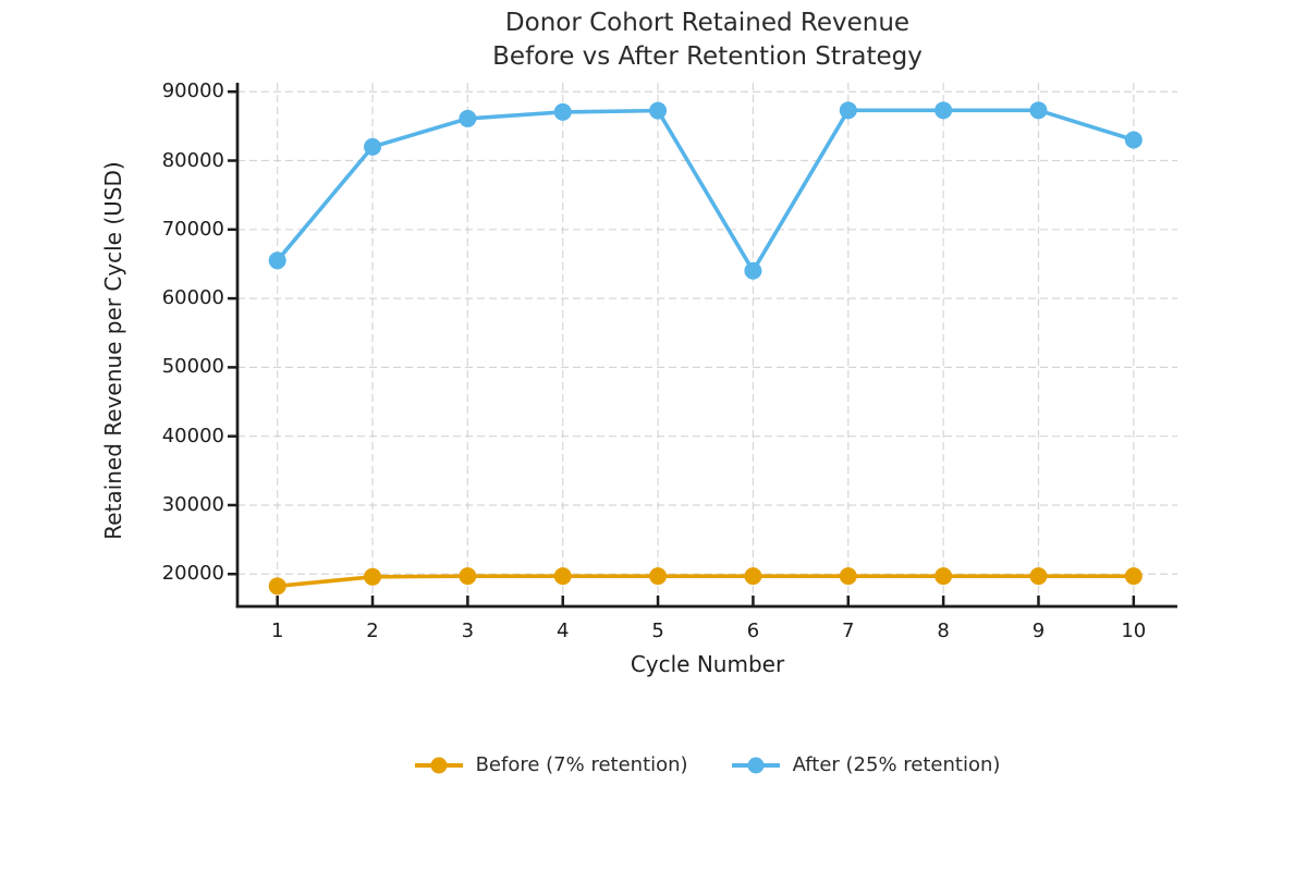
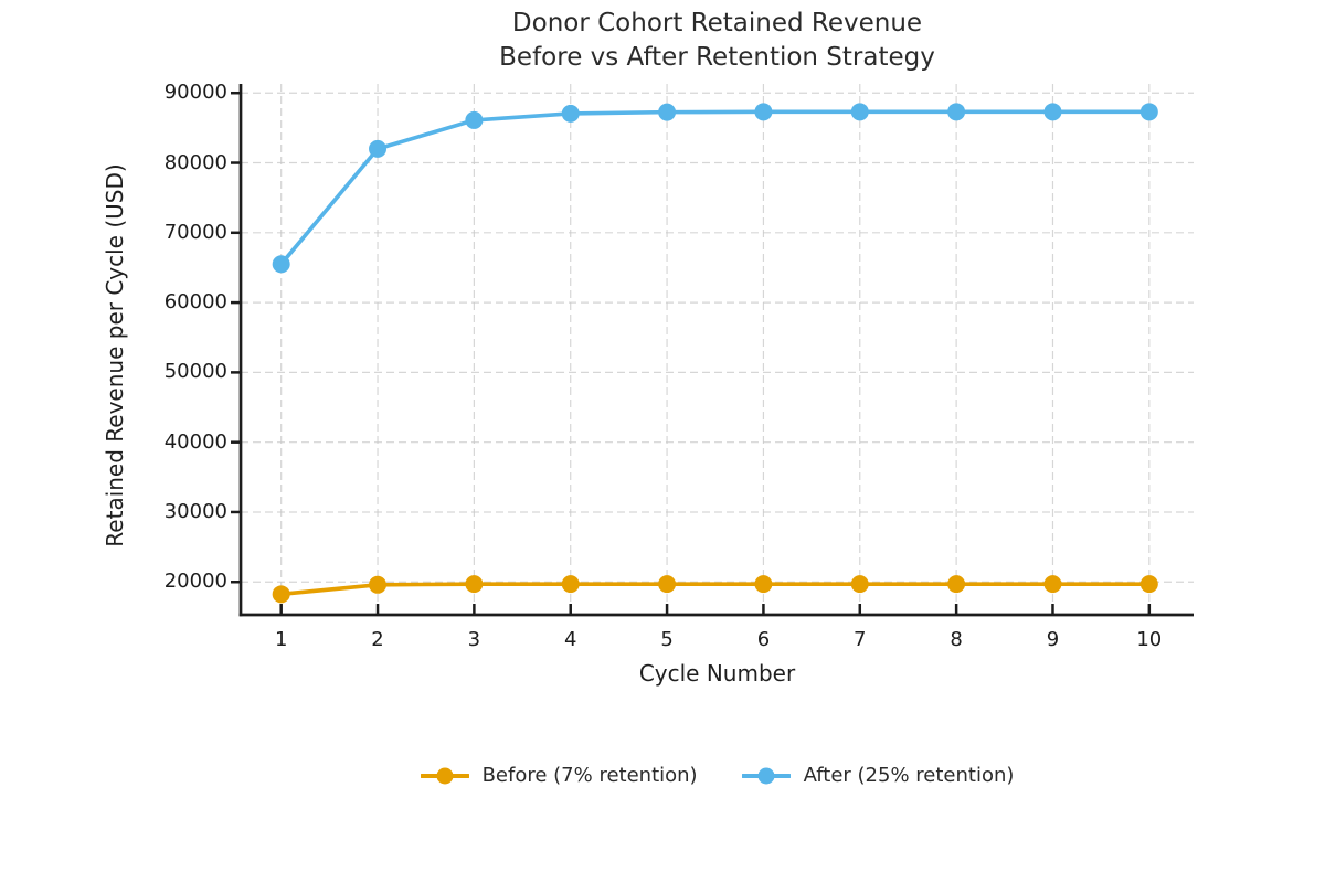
After (25% retention)/6: 64000 -> 87000
After (25% retention)/10: 83000 -> 87000
